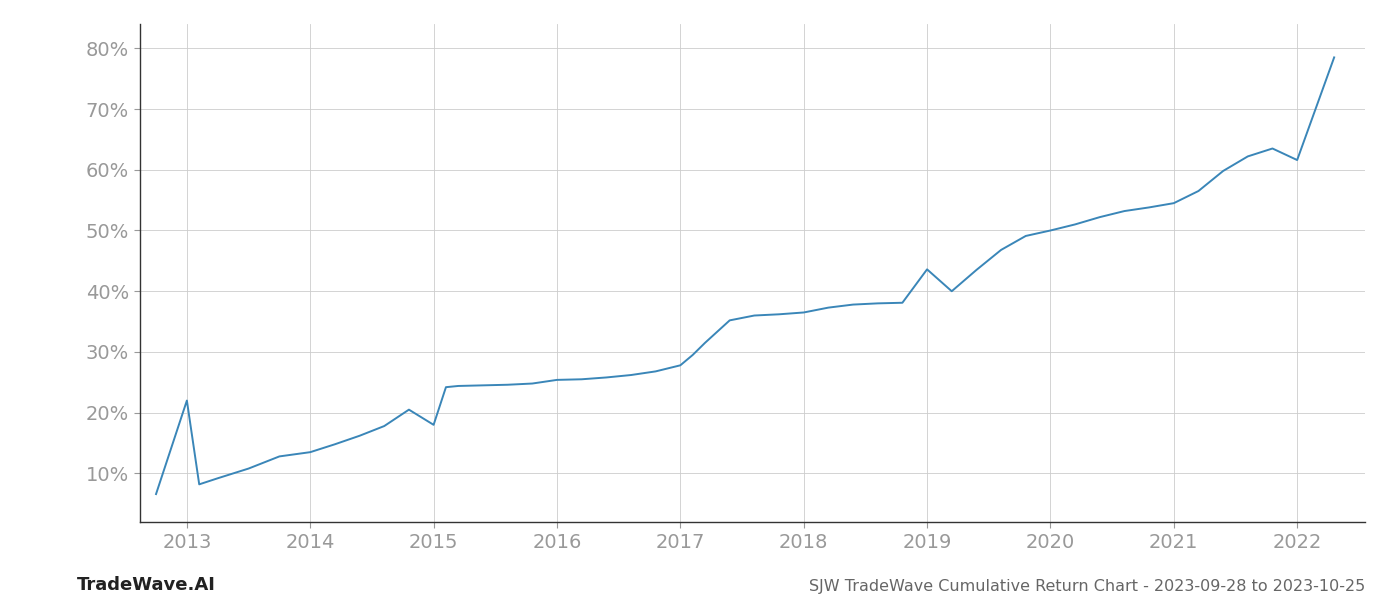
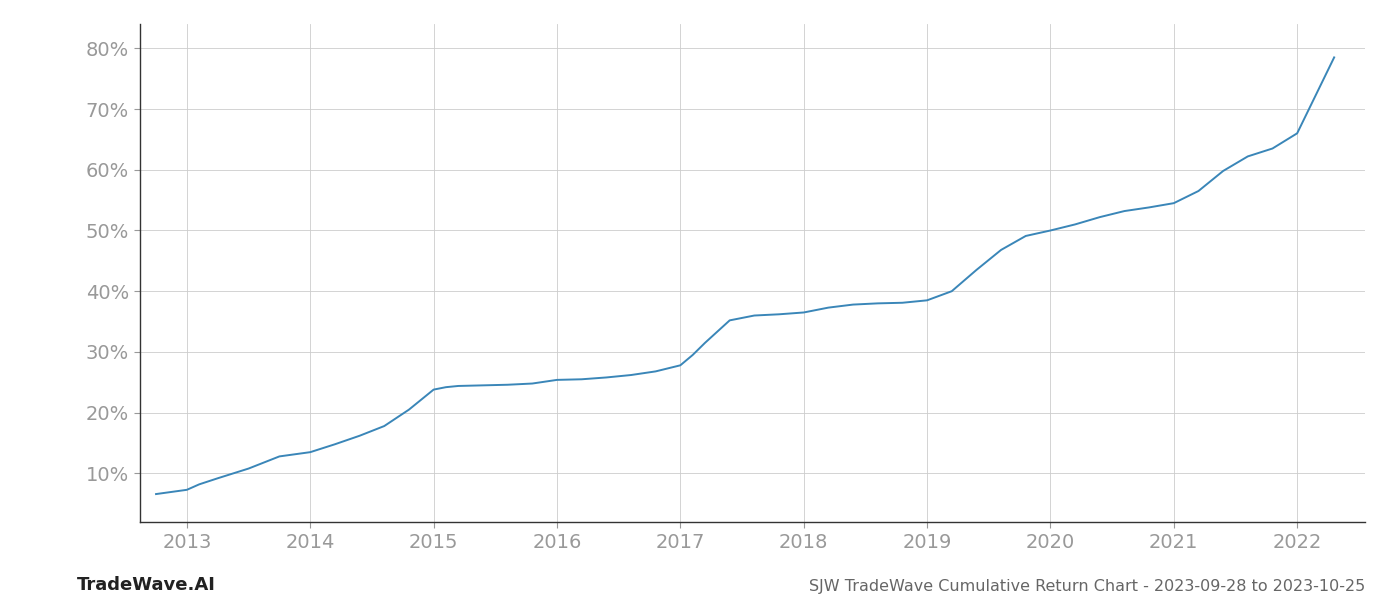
2013: 22.0% -> 7.3%
2015: 18.0% -> 23.8%
2019: 43.6% -> 38.5%
2022: 61.6% -> 66.0%
